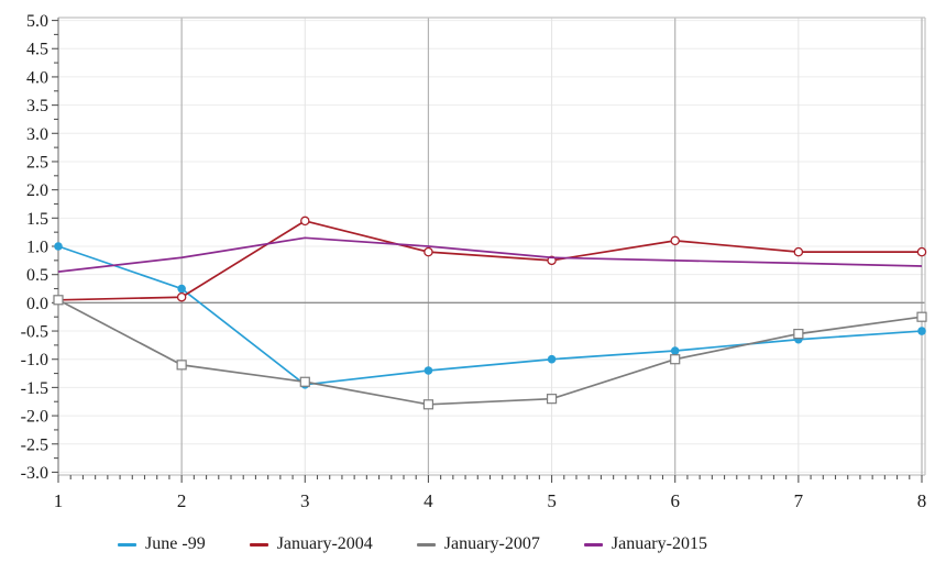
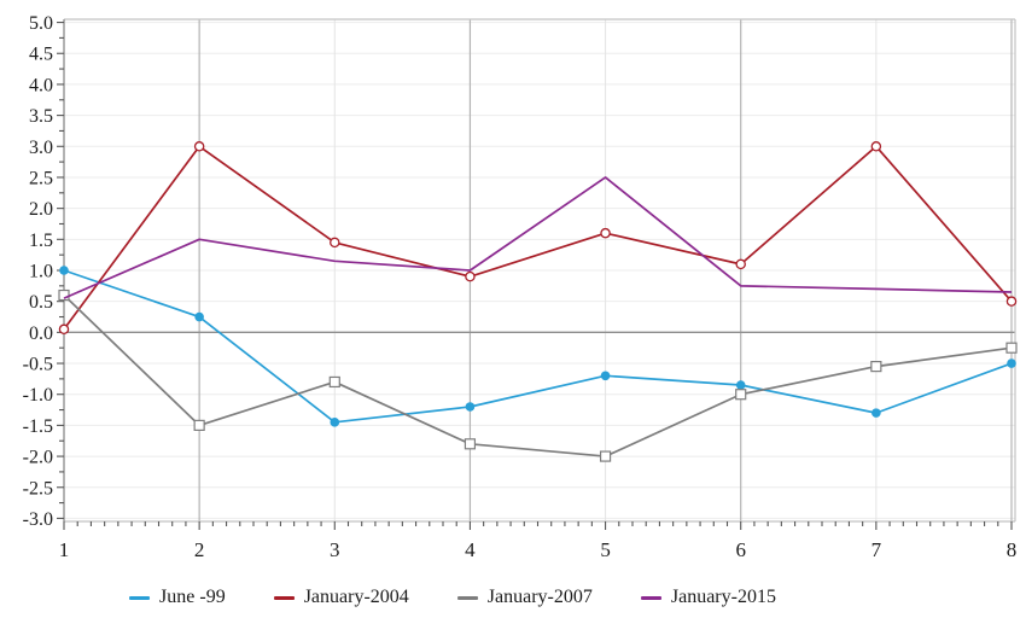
January-2007/1: 0.1 -> 0.6
January-2004/2: 0.1 -> 3.0
January-2007/2: -1.1 -> -1.5
January-2015/2: 0.8 -> 1.5
January-2007/3: -1.4 -> -0.8
June -99/5: -1.0 -> -0.7
January-2004/5: 0.8 -> 1.6
January-2007/5: -1.7 -> -2.0
January-2015/5: 0.8 -> 2.5
June -99/7: -0.7 -> -1.3
January-2004/7: 0.9 -> 3.0
January-2004/8: 0.9 -> 0.5
